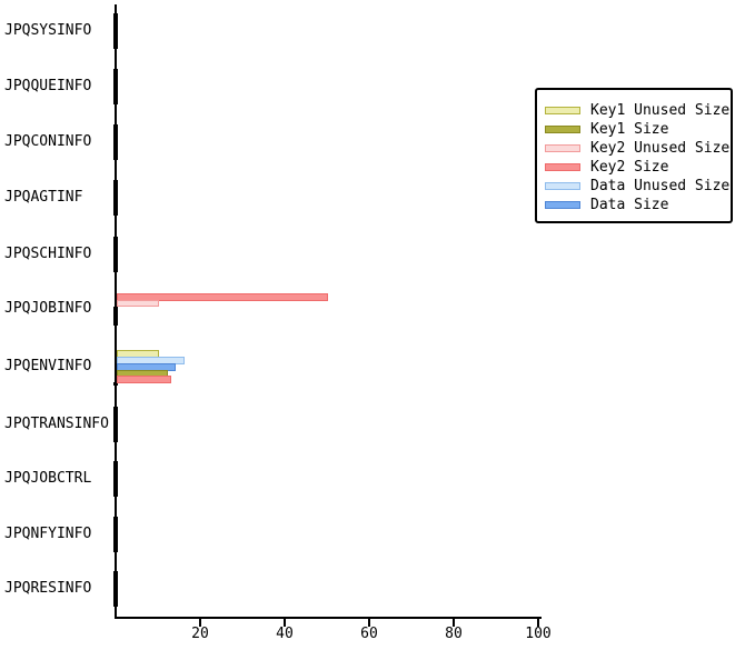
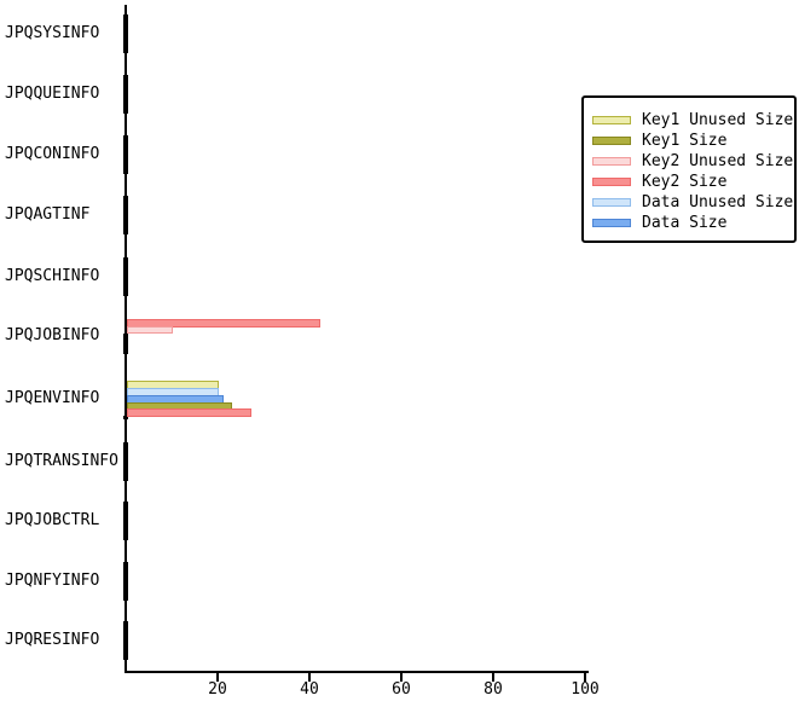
Key2 Size/JPQJOBINFO: 50 -> 42
Key1 Unused Size/JPQENVINFO: 10 -> 20
Key1 Size/JPQENVINFO: 12 -> 23
Key2 Size/JPQENVINFO: 13 -> 27
Data Unused Size/JPQENVINFO: 16 -> 20
Data Size/JPQENVINFO: 14 -> 21
